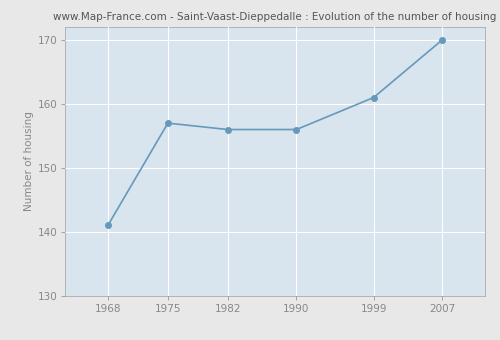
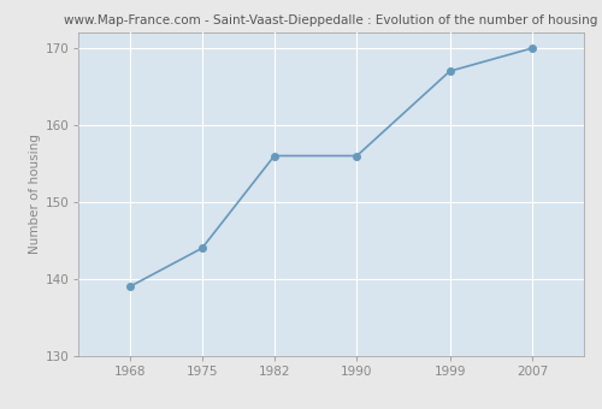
1968: 141 -> 139
1975: 157 -> 144
1999: 161 -> 167
